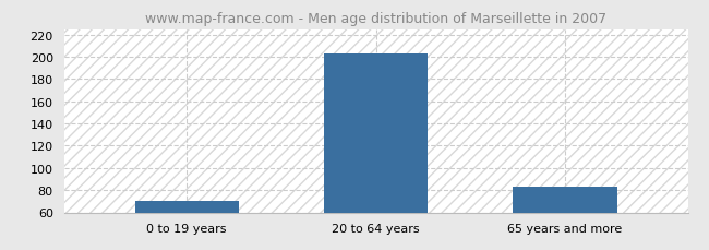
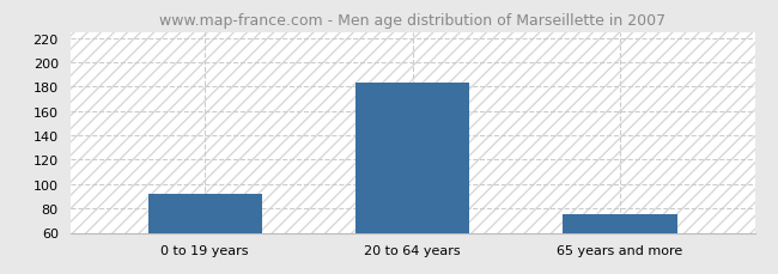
0 to 19 years: 70 -> 92
20 to 64 years: 203 -> 183
65 years and more: 83 -> 75
